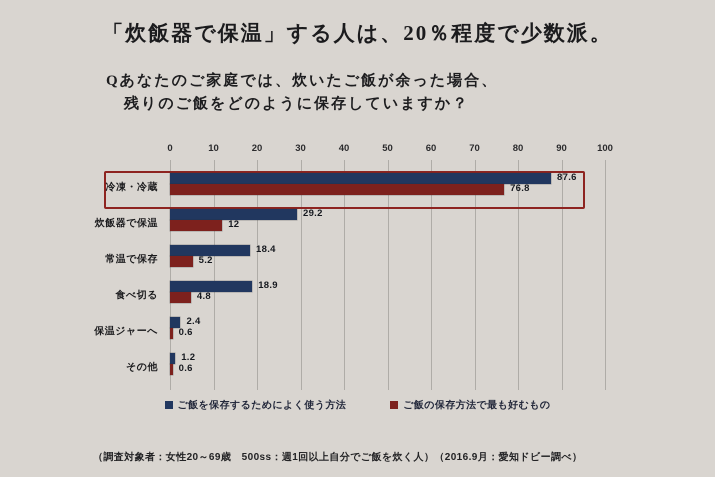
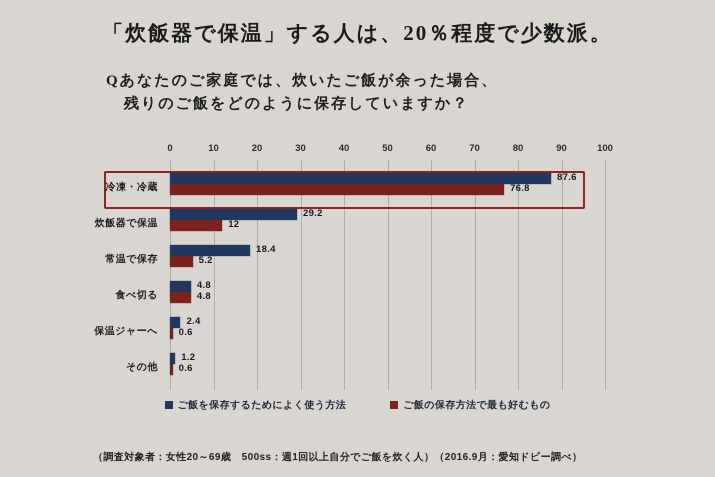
ご飯を保存するためによく使う方法/食べ切る: 18.9 -> 4.8
